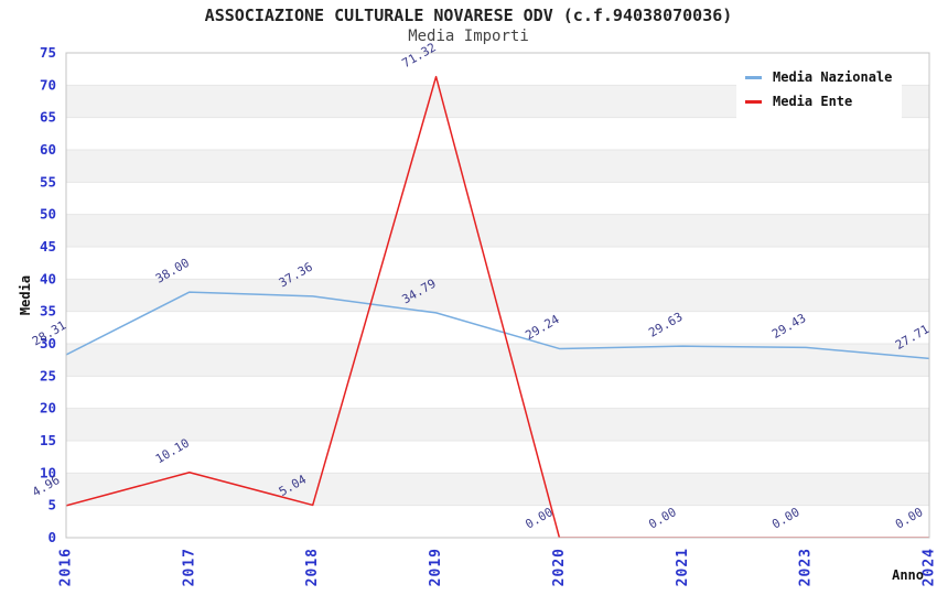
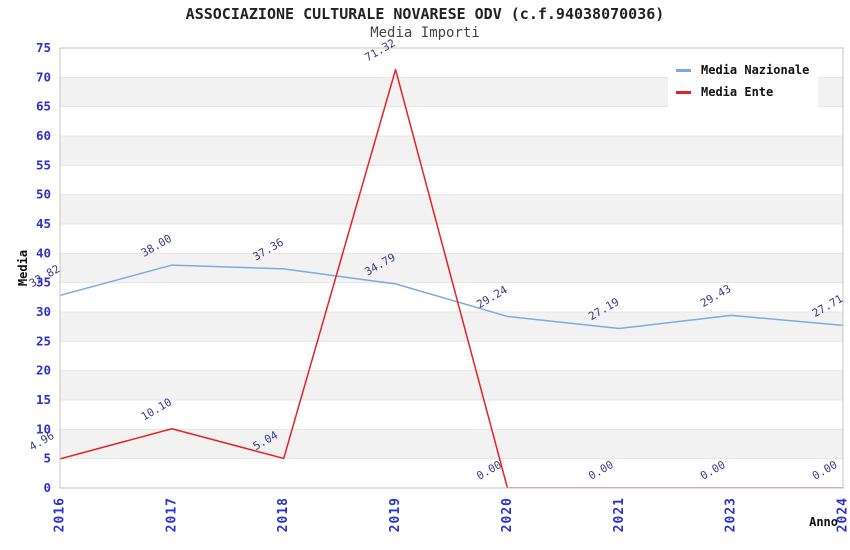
Media Nazionale/2016: 28.31 -> 32.82
Media Nazionale/2021: 29.63 -> 27.19
